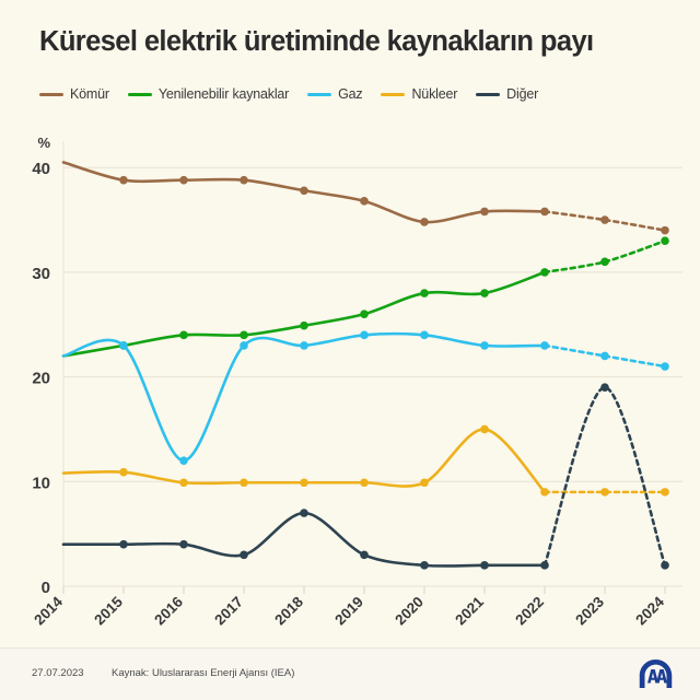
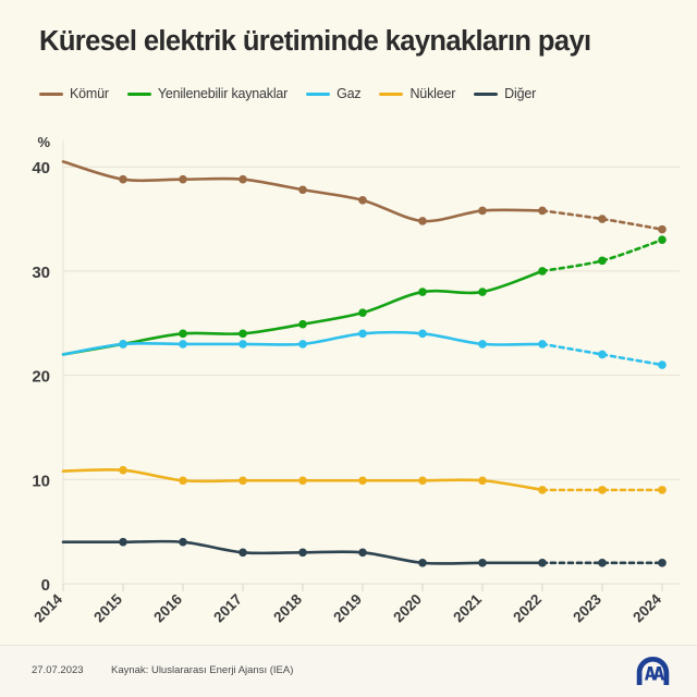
Gaz/2016: 12 -> 23
Diğer/2018: 7 -> 3
Nükleer/2021: 15 -> 10
Diğer/2023: 19 -> 2
